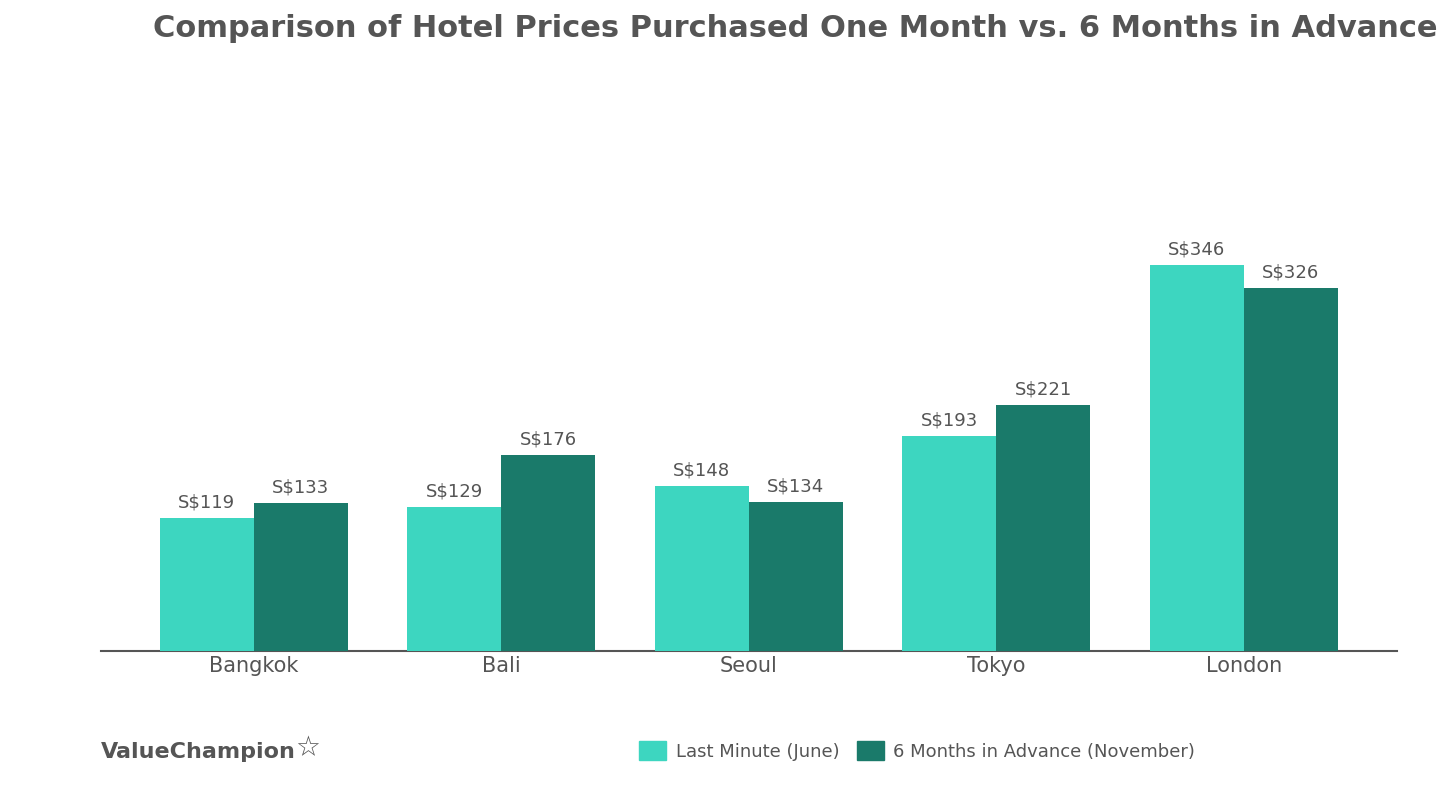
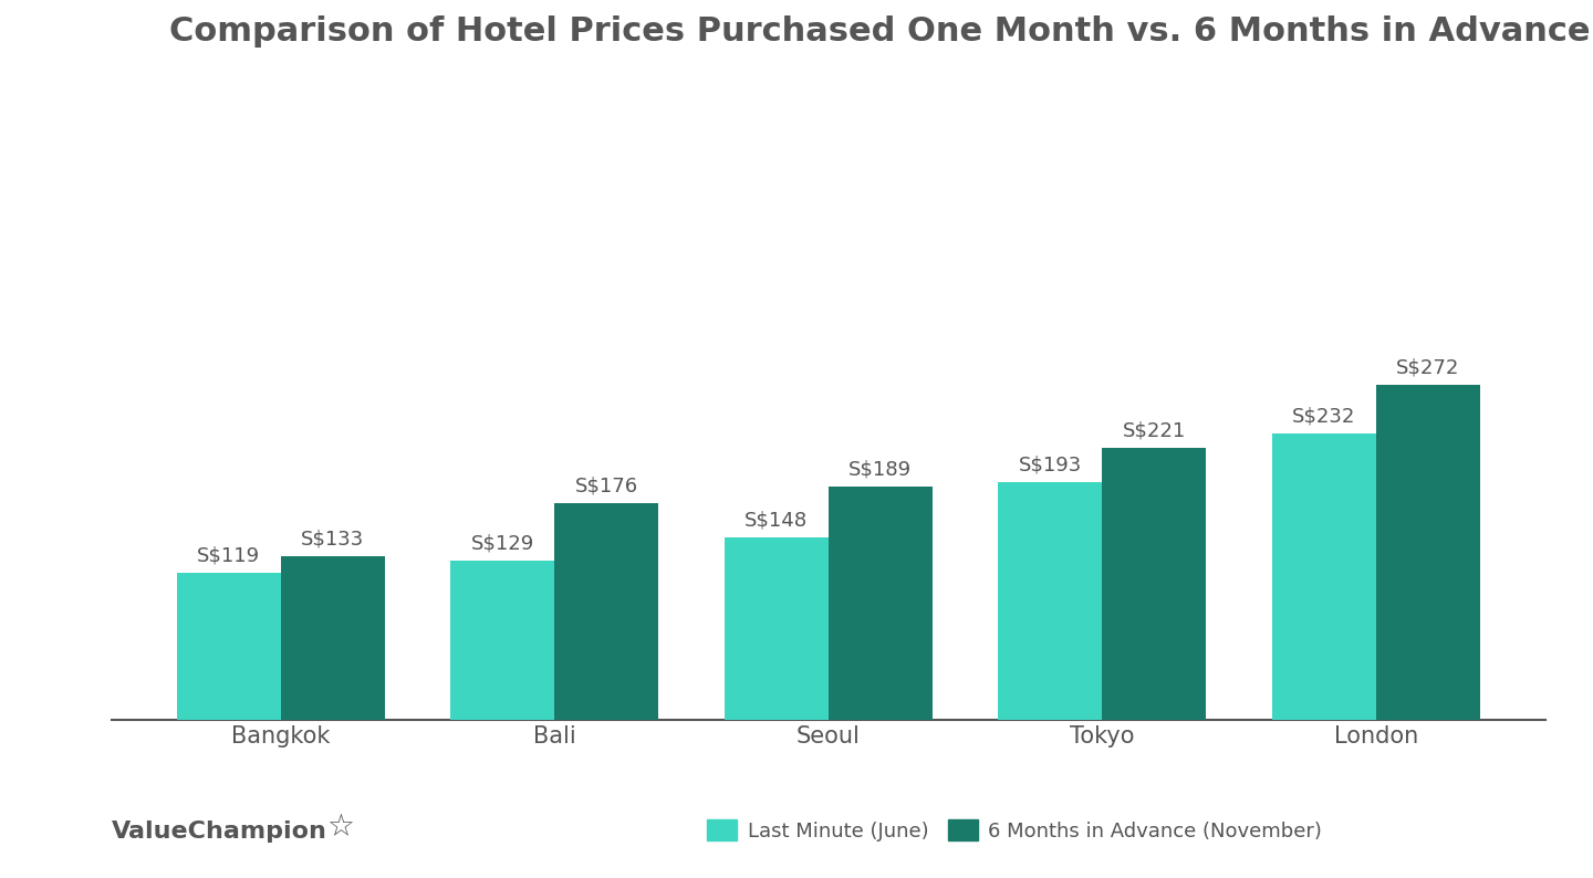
6 Months in Advance (November)/Seoul: S$134 -> S$189
Last Minute (June)/London: S$346 -> S$232
6 Months in Advance (November)/London: S$326 -> S$272
